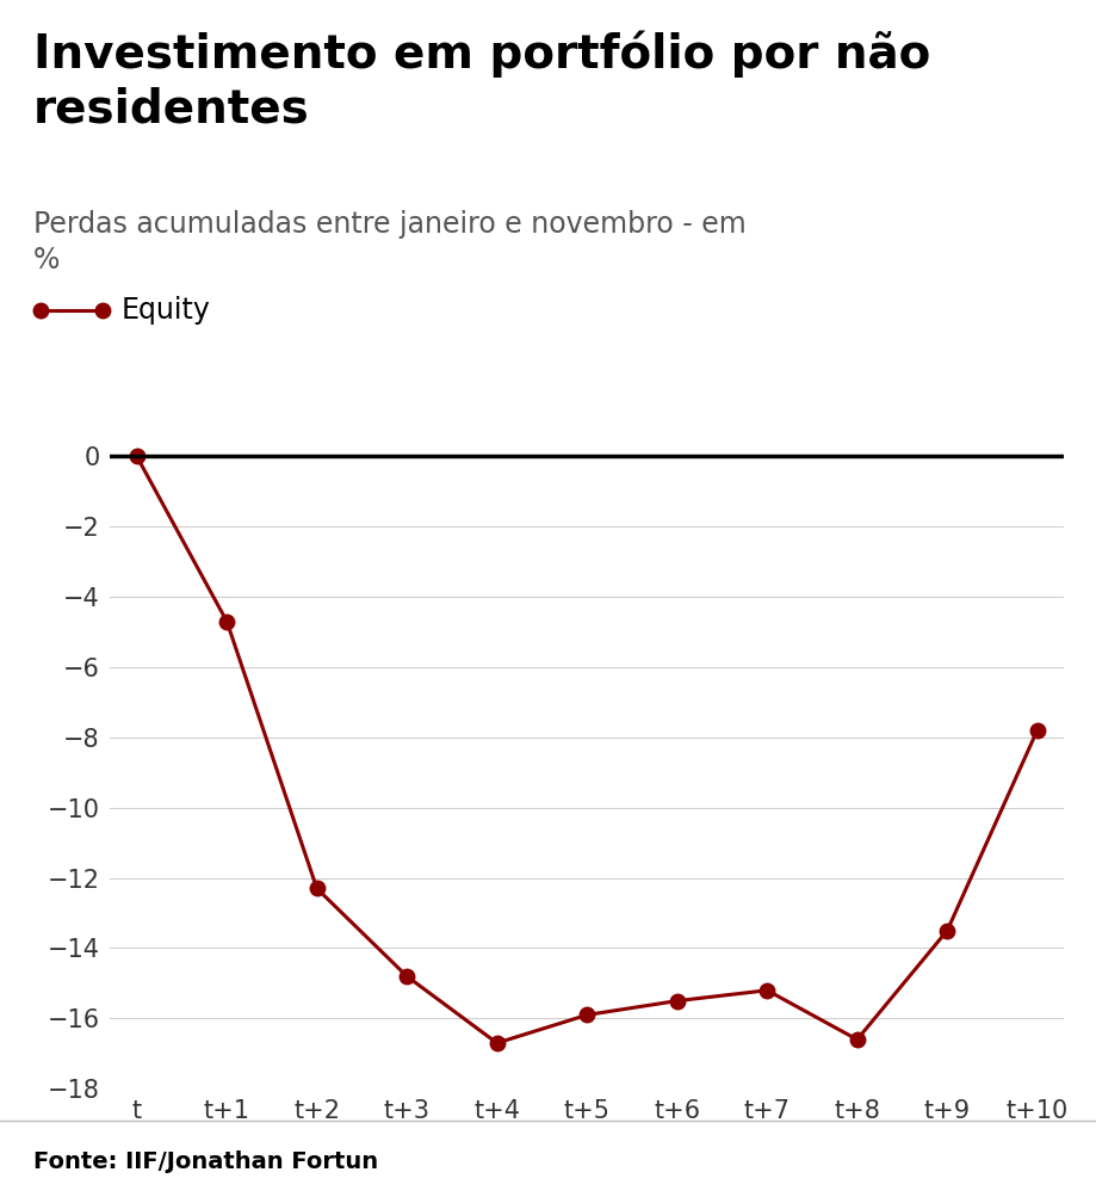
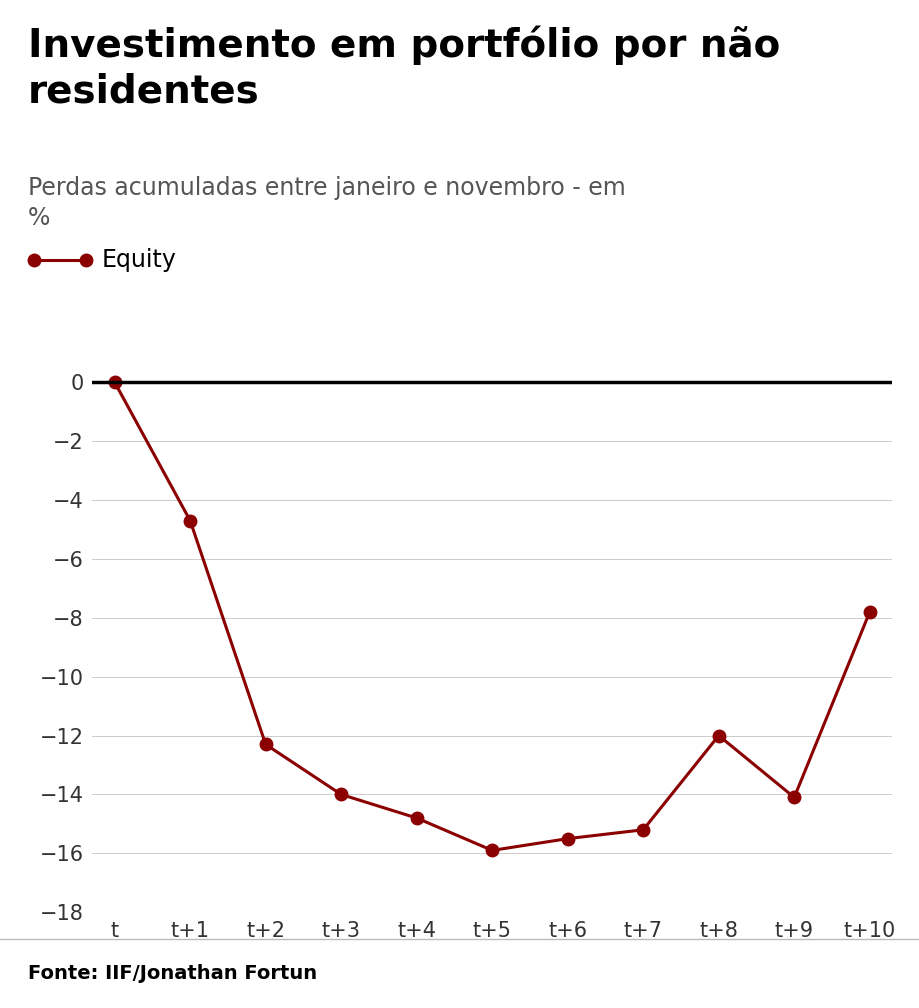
t+3: -14.8 -> -14.0
t+4: -16.7 -> -14.8
t+8: -16.6 -> -12.0
t+9: -13.5 -> -14.1
